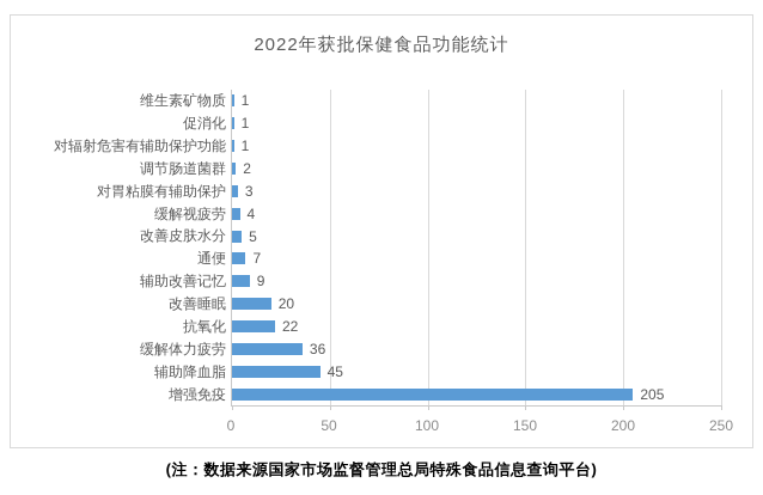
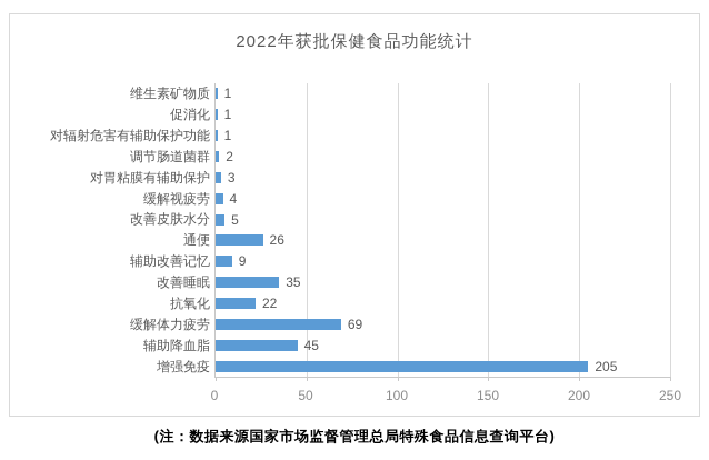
通便: 7 -> 26
改善睡眠: 20 -> 35
缓解体力疲劳: 36 -> 69
